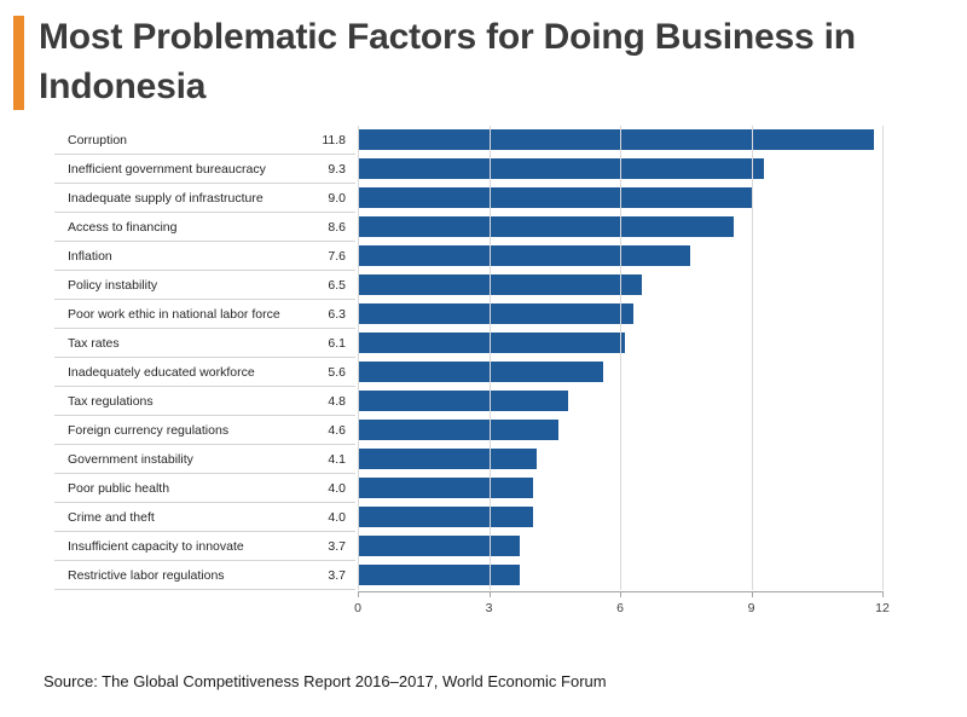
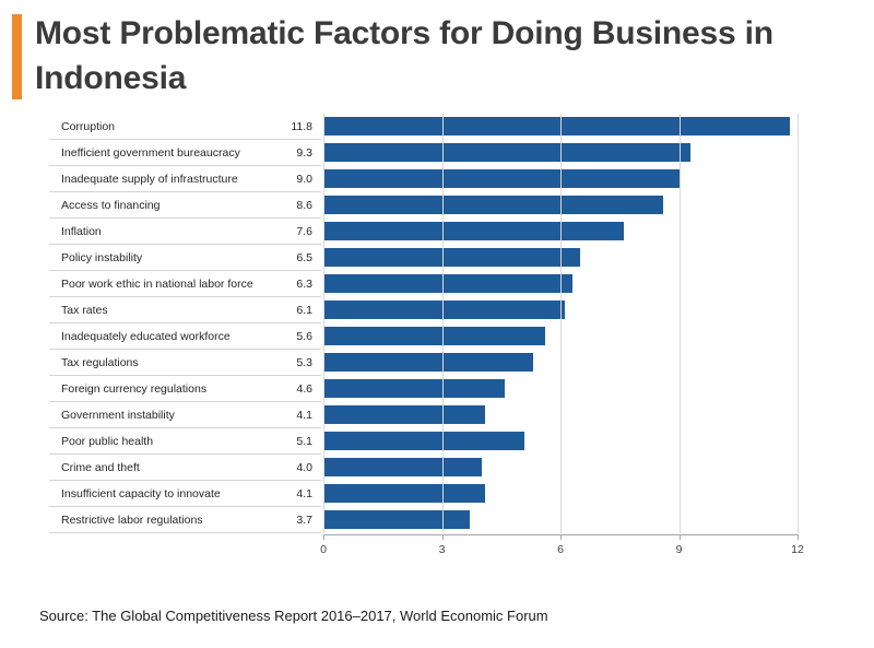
Tax regulations: 4.8 -> 5.3
Poor public health: 4.0 -> 5.1
Insufficient capacity to innovate: 3.7 -> 4.1
